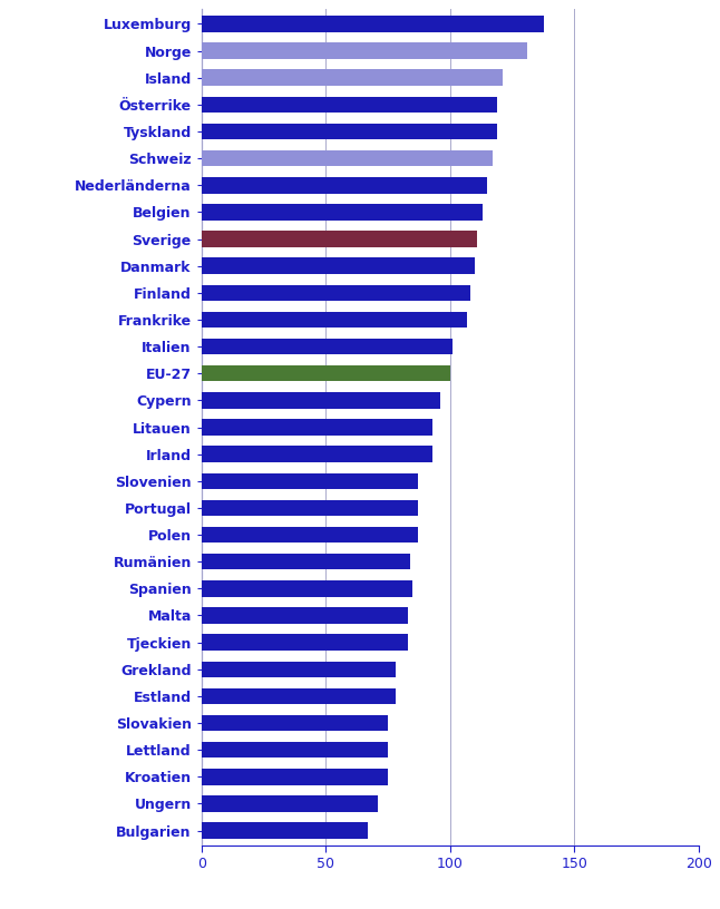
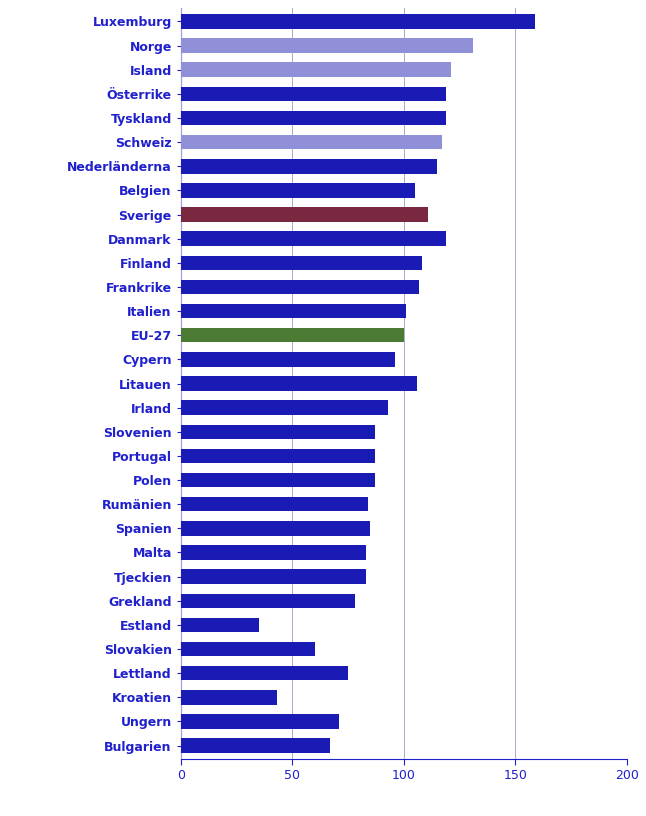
Luxemburg: 138 -> 159
Belgien: 113 -> 105
Danmark: 110 -> 119
Litauen: 93 -> 106
Estland: 78 -> 35
Slovakien: 75 -> 60
Kroatien: 75 -> 43
